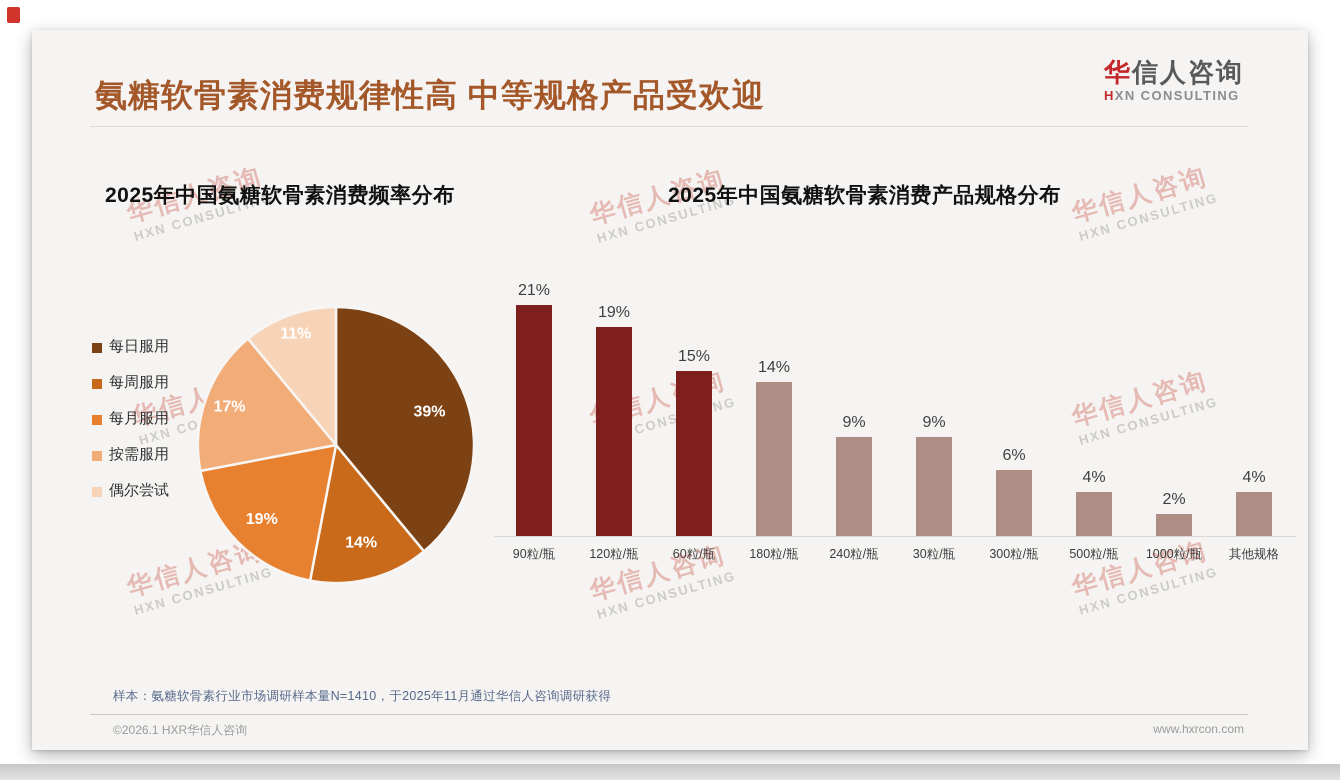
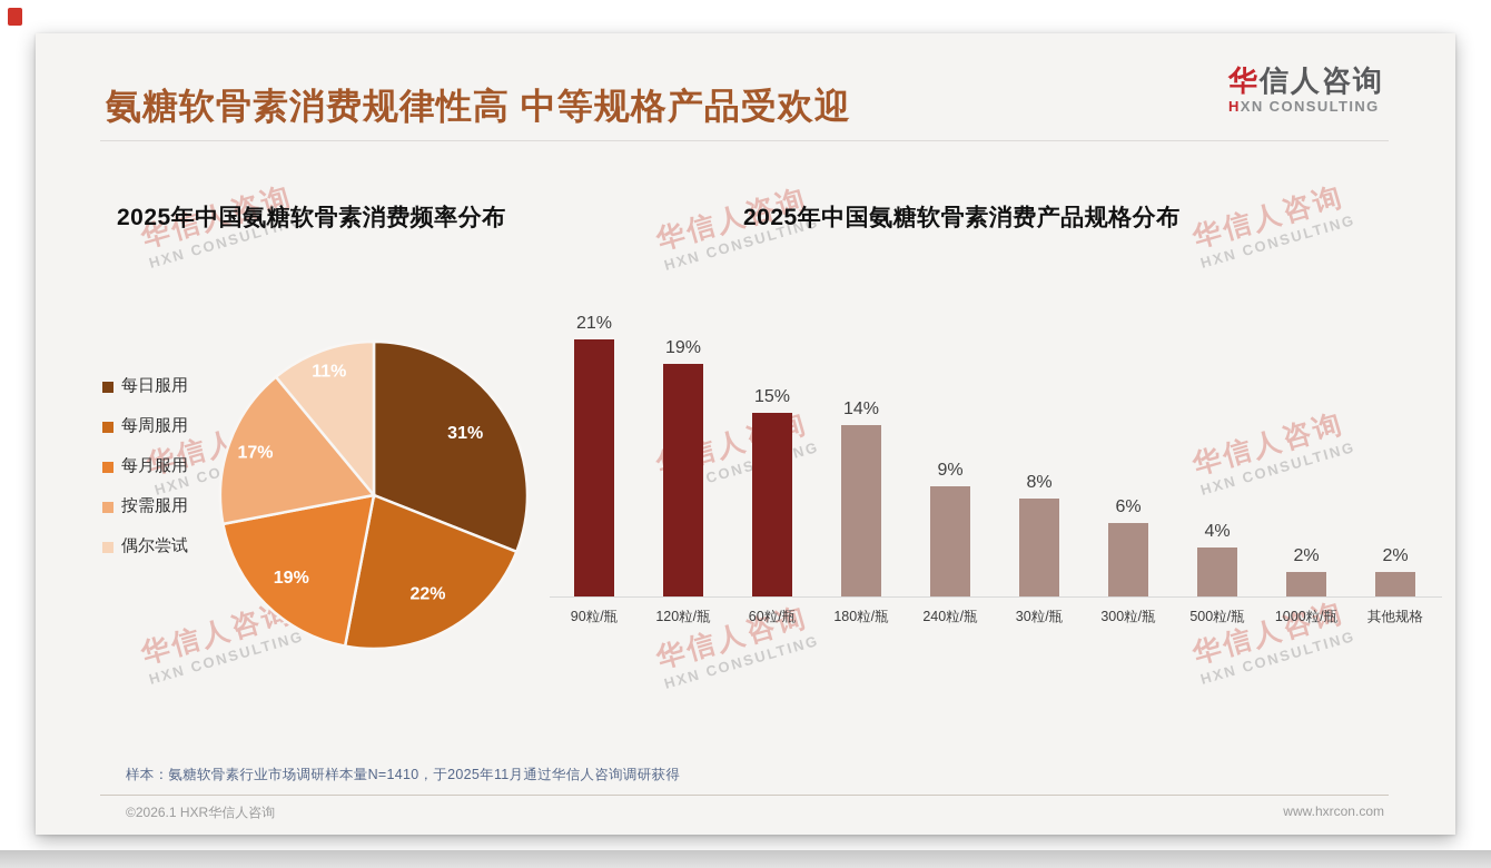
2025年中国氨糖软骨素消费频率分布/每日服用: 39% -> 31%
2025年中国氨糖软骨素消费频率分布/每周服用: 14% -> 22%
2025年中国氨糖软骨素消费产品规格分布/30粒/瓶: 9% -> 8%
2025年中国氨糖软骨素消费产品规格分布/其他规格: 4% -> 2%
